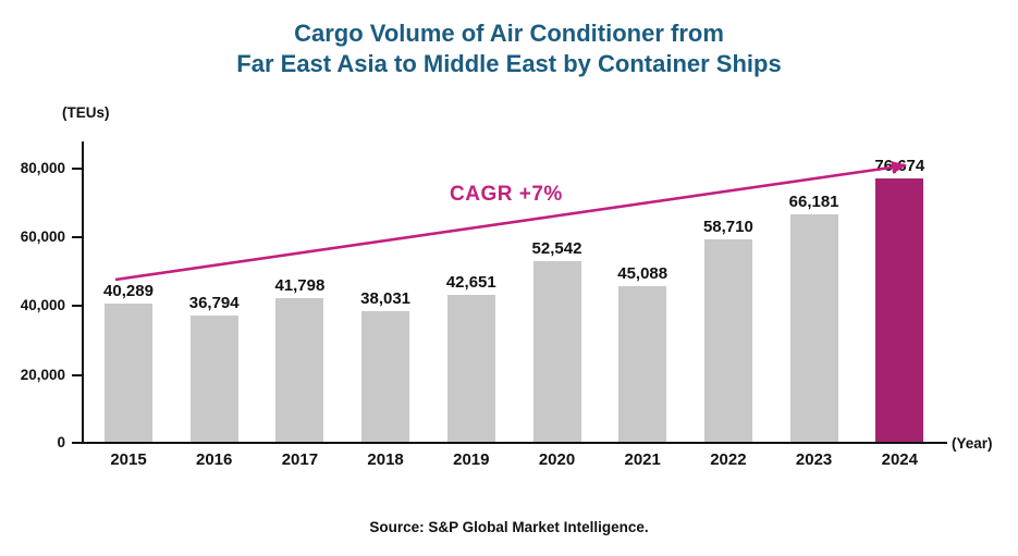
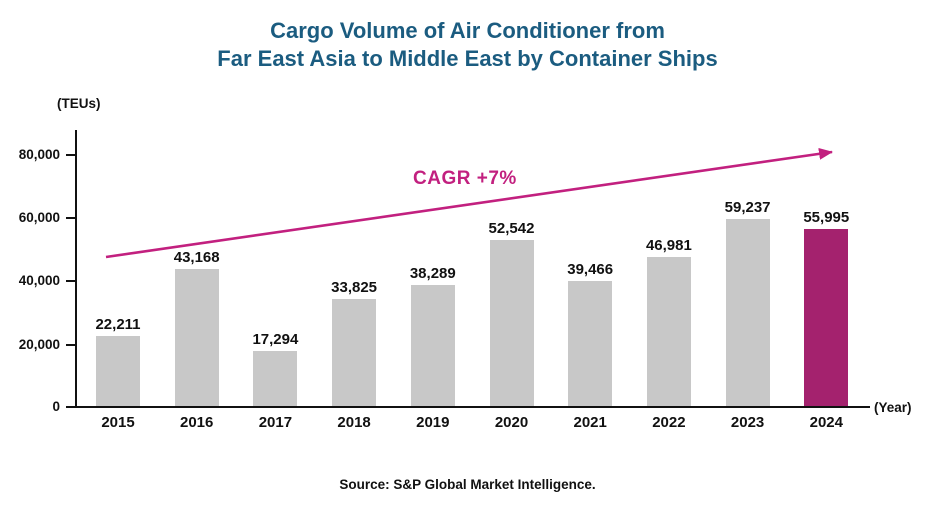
2015: 40,289 -> 22,211
2016: 36,794 -> 43,168
2017: 41,798 -> 17,294
2018: 38,031 -> 33,825
2019: 42,651 -> 38,289
2021: 45,088 -> 39,466
2022: 58,710 -> 46,981
2023: 66,181 -> 59,237
2024: 76,674 -> 55,995
